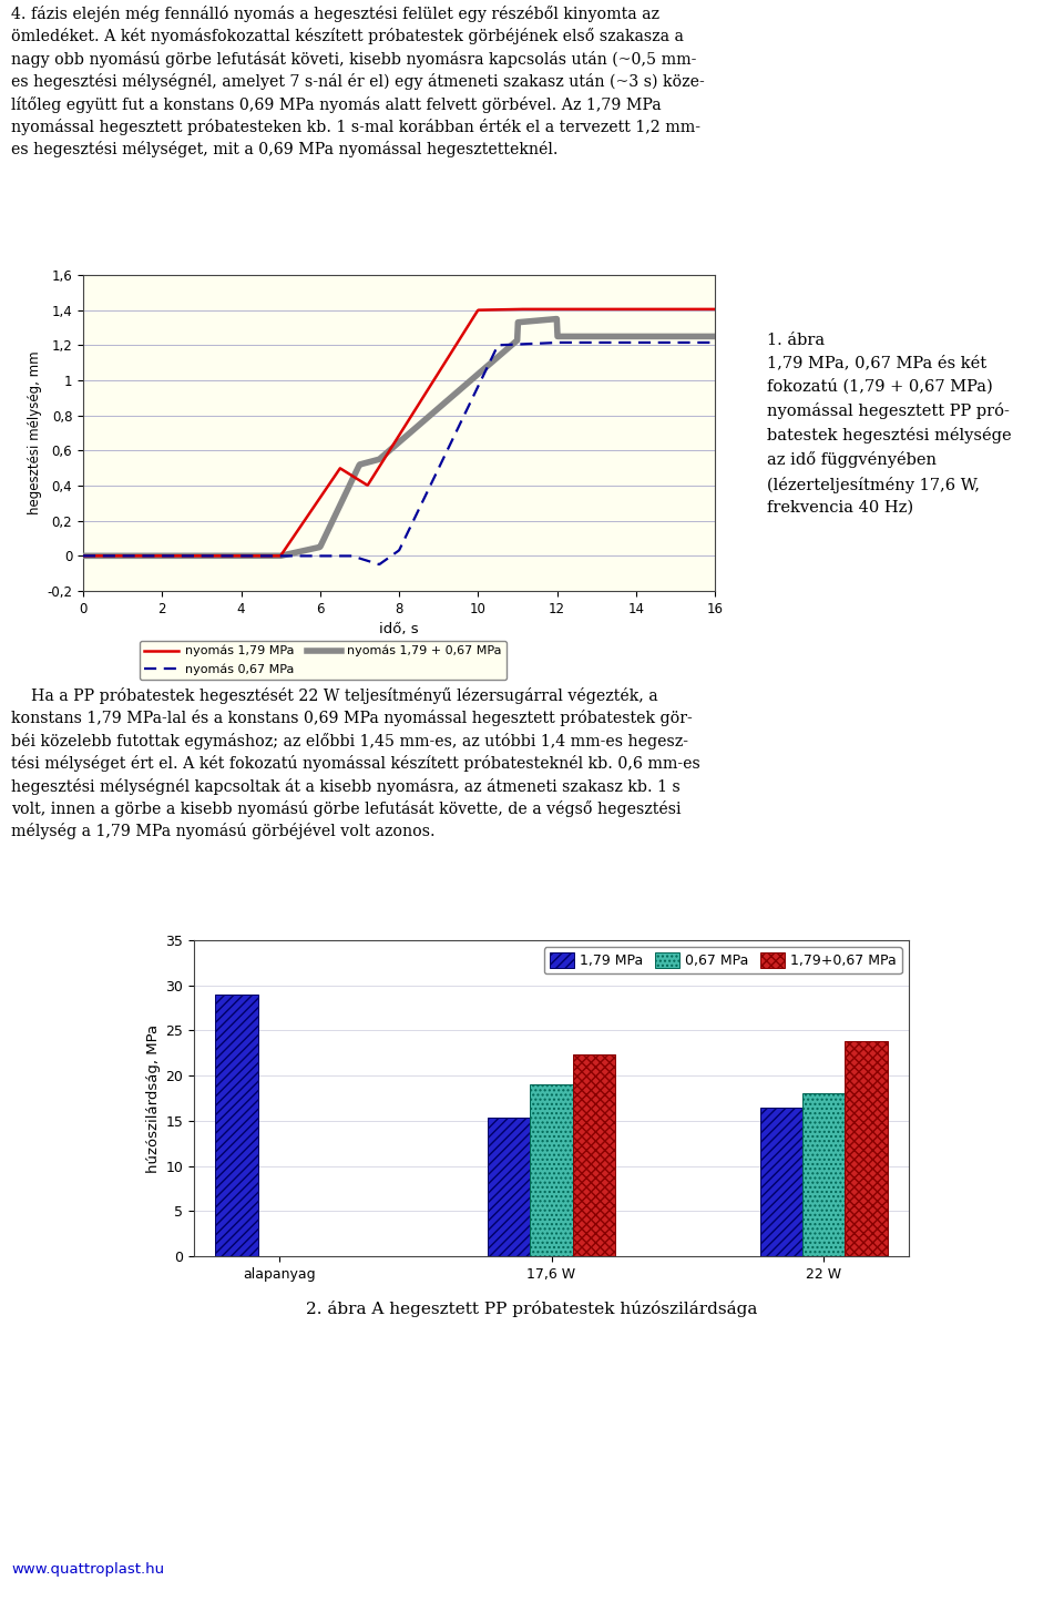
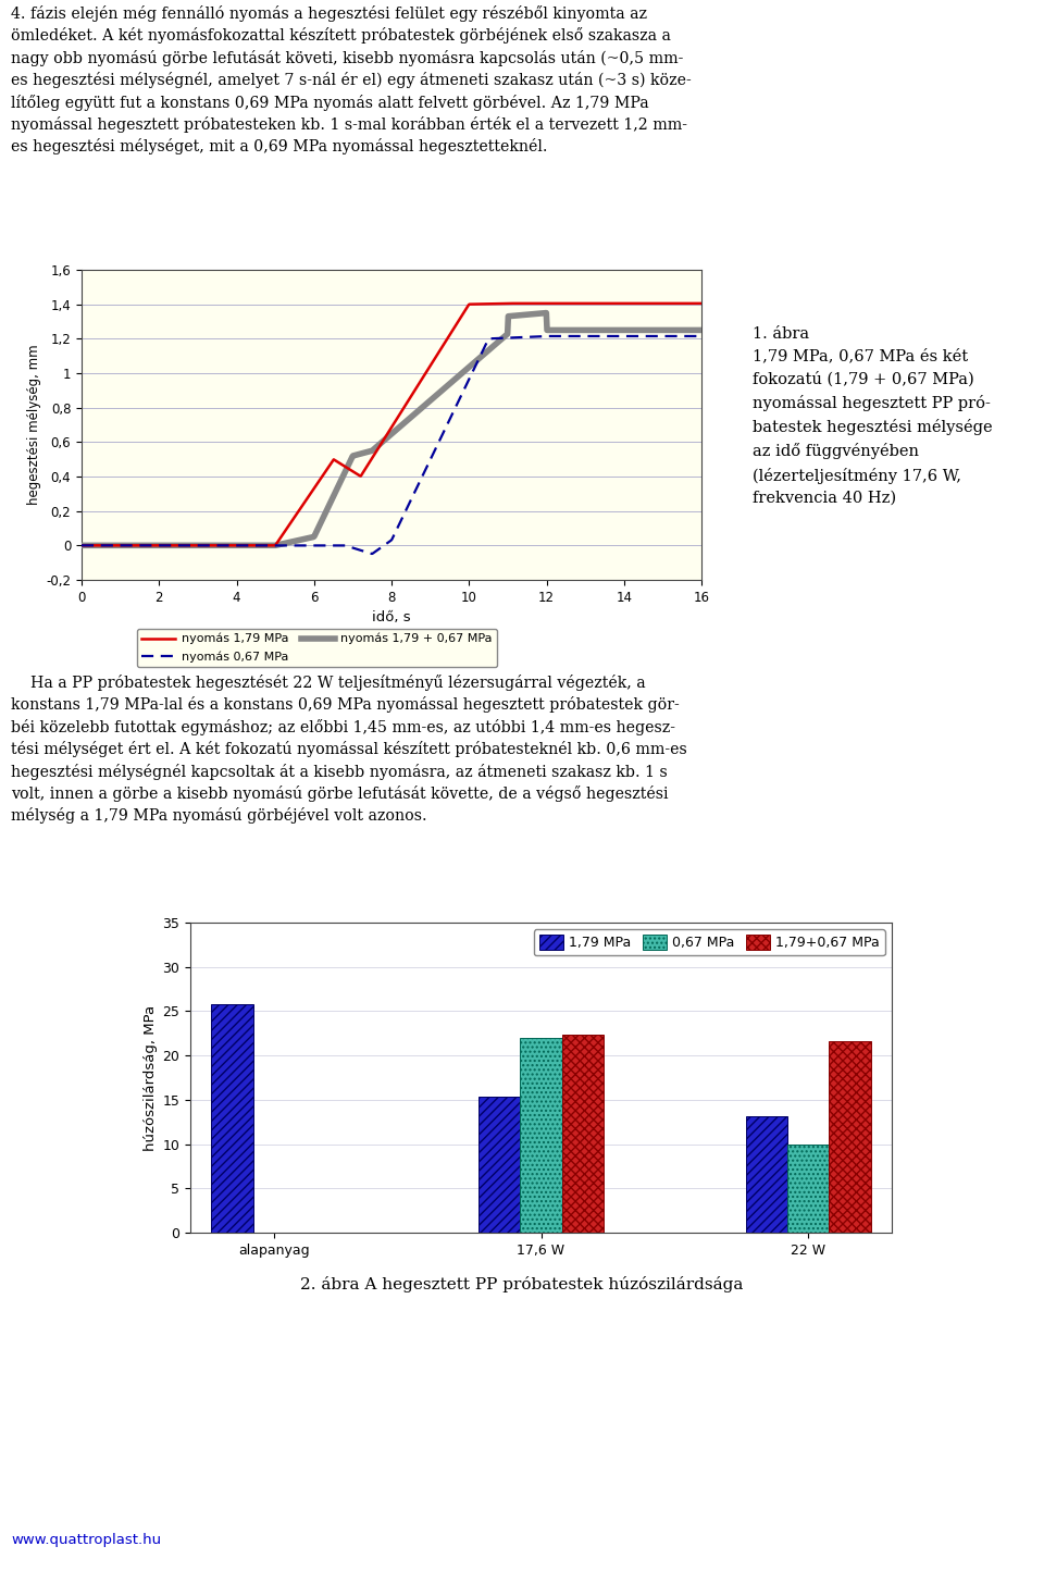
1,79 MPa/alapanyag: 29.0 -> 25.8
0,67 MPa/17,6 W: 19 -> 22
1,79 MPa/22 W: 16.5 -> 13.2
0,67 MPa/22 W: 18 -> 10
1,79+0,67 MPa/22 W: 23.8 -> 21.6
